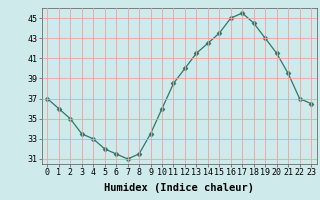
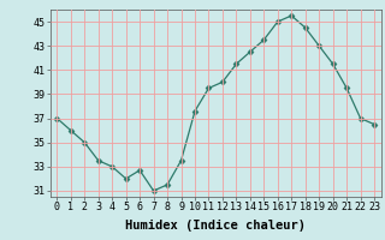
6: 31.5 -> 32.7
10: 36.0 -> 37.6
11: 38.5 -> 39.5
